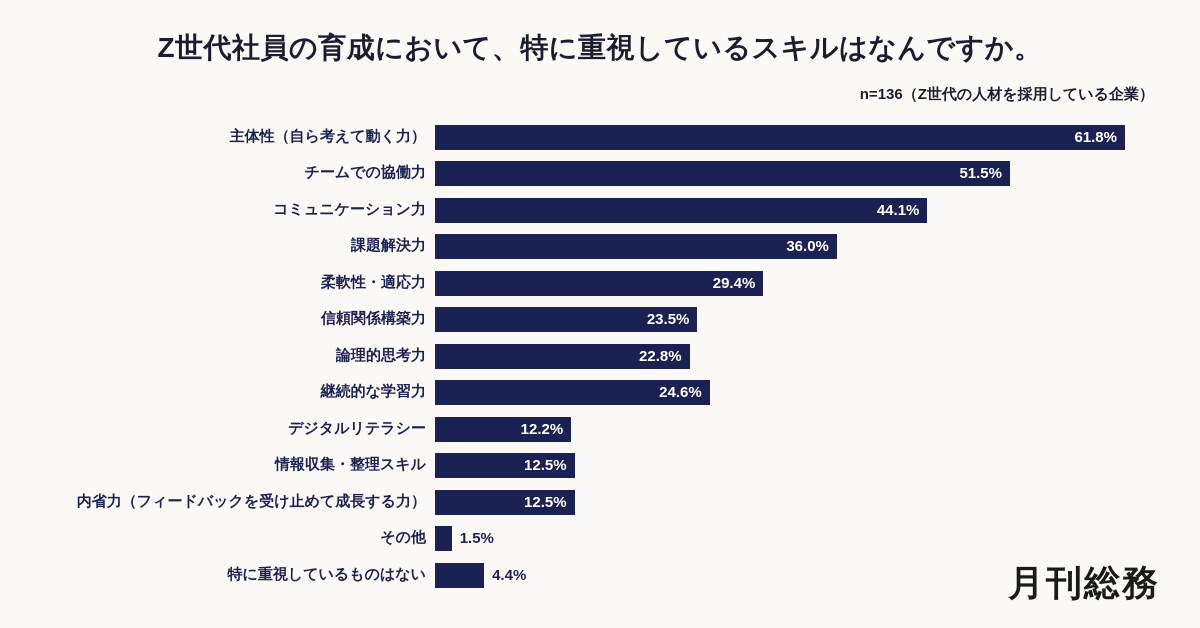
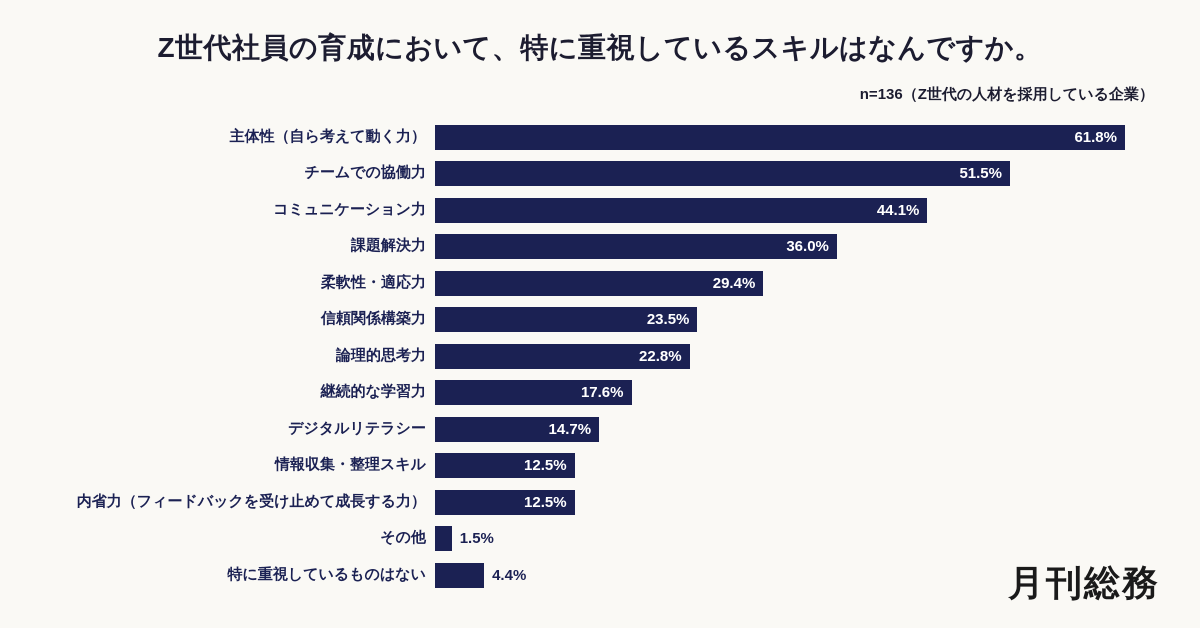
継続的な学習力: 24.6% -> 17.6%
デジタルリテラシー: 12.2% -> 14.7%
